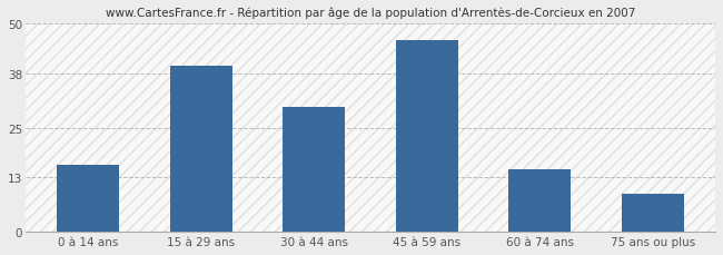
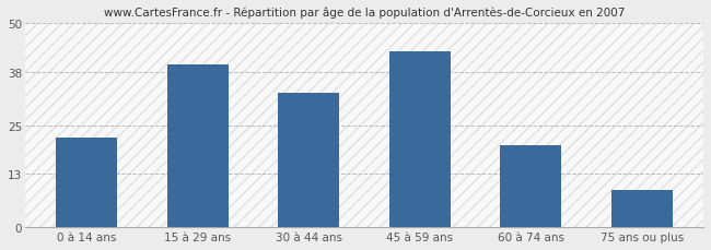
0 à 14 ans: 16 -> 22
30 à 44 ans: 30 -> 33
45 à 59 ans: 46 -> 43
60 à 74 ans: 15 -> 20
